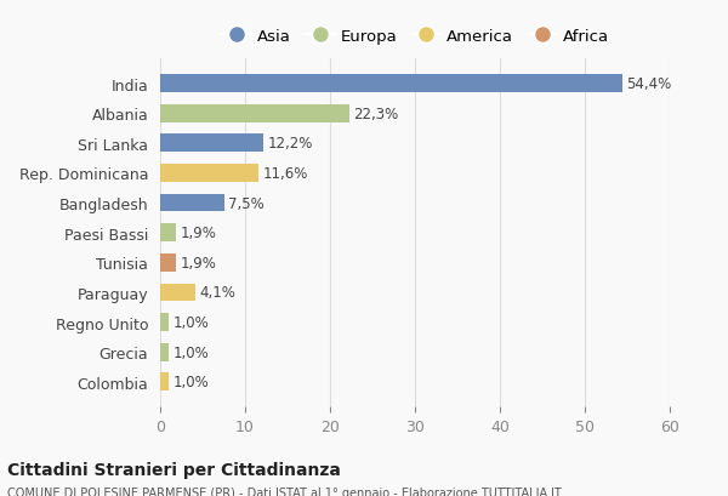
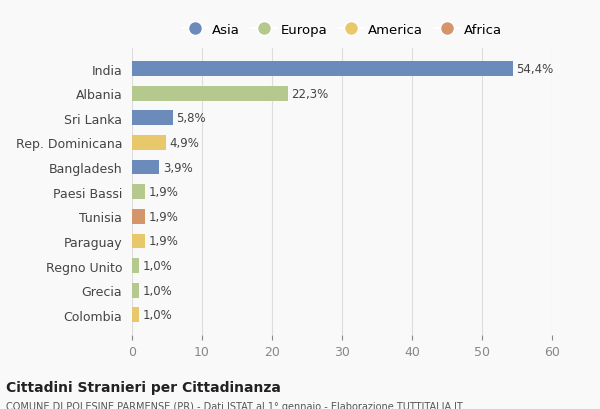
Sri Lanka: 12,2% -> 5,8%
Rep. Dominicana: 11,6% -> 4,9%
Bangladesh: 7,5% -> 3,9%
Paraguay: 4,1% -> 1,9%
